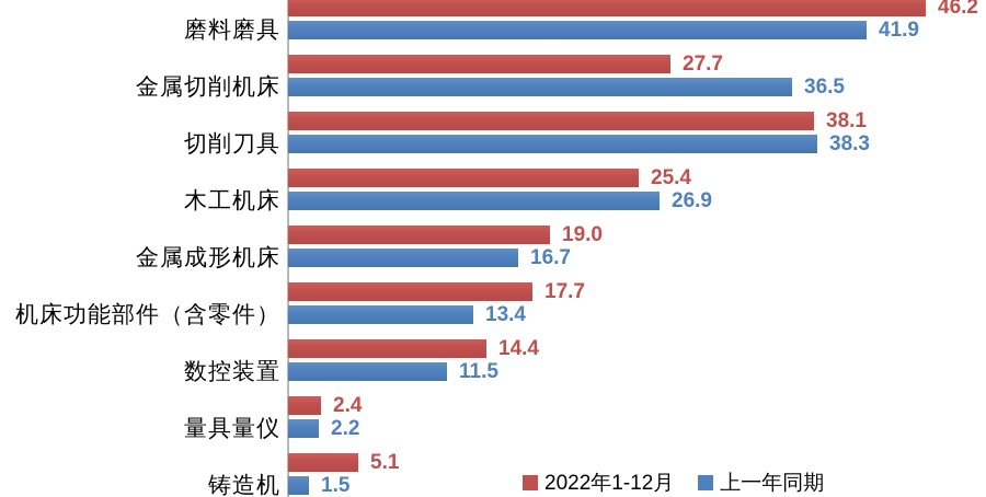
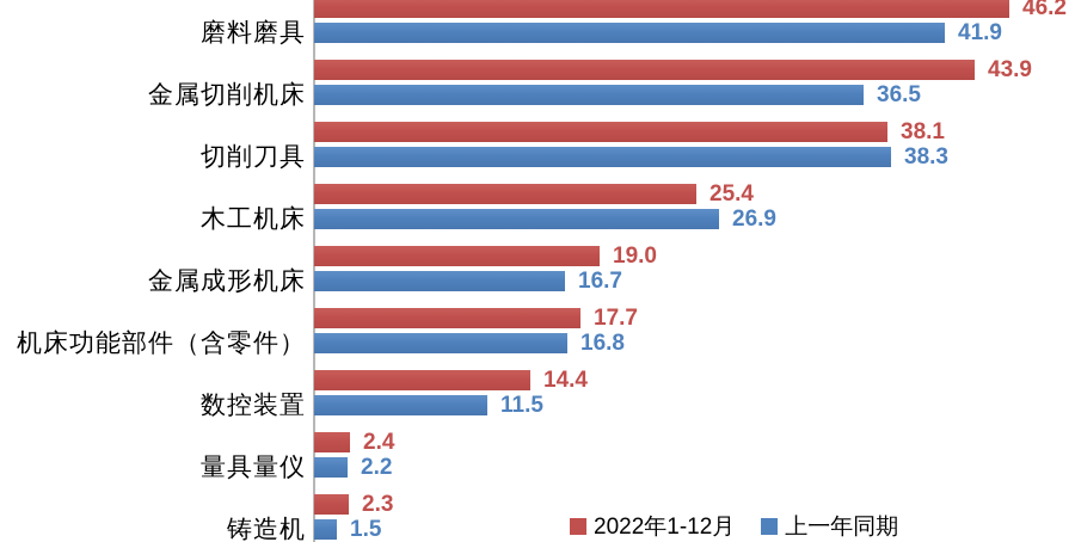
2022年1-12月/金属切削机床: 27.7 -> 43.9
上一年同期/机床功能部件（含零件）: 13.4 -> 16.8
2022年1-12月/铸造机: 5.1 -> 2.3
